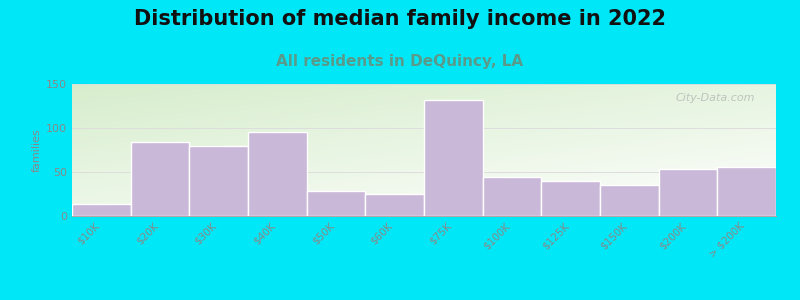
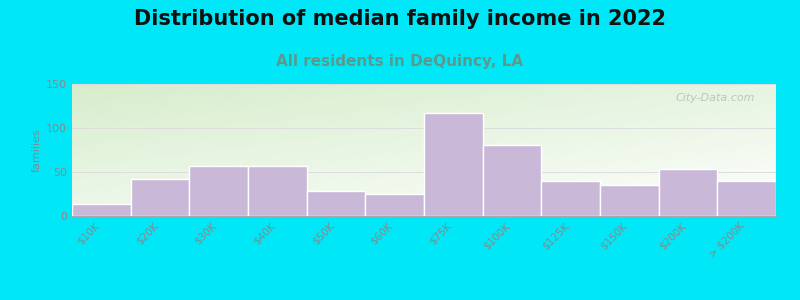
$20K: 84 -> 42
$30K: 80 -> 57
$40K: 96 -> 57
$75K: 132 -> 117
$100K: 44 -> 81
> $200K: 56 -> 40
